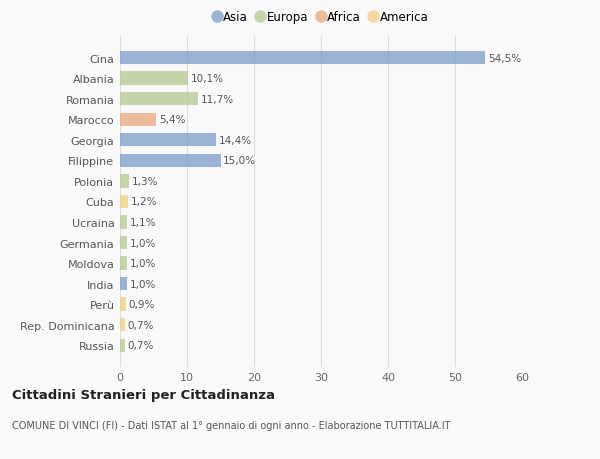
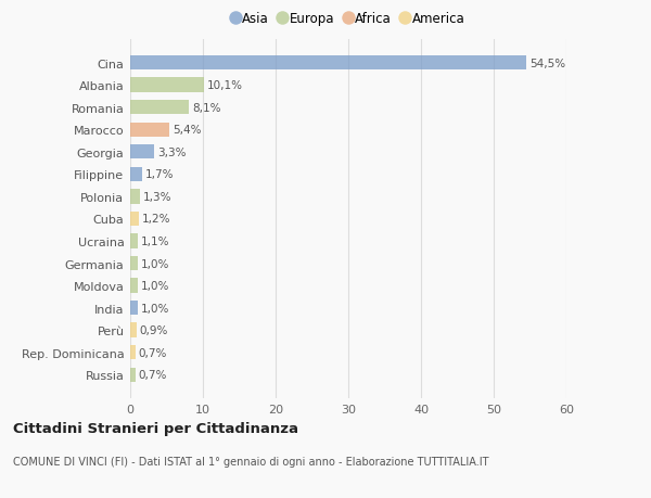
Romania: 11,7% -> 8,1%
Georgia: 14,4% -> 3,3%
Filippine: 15,0% -> 1,7%
